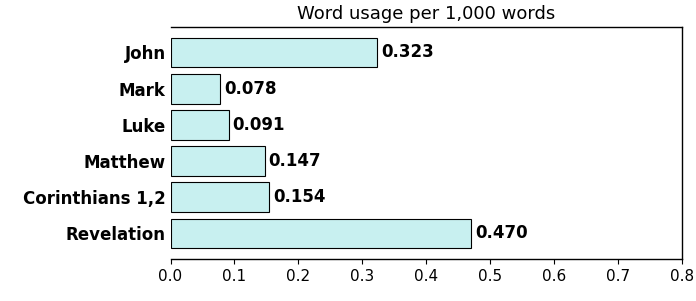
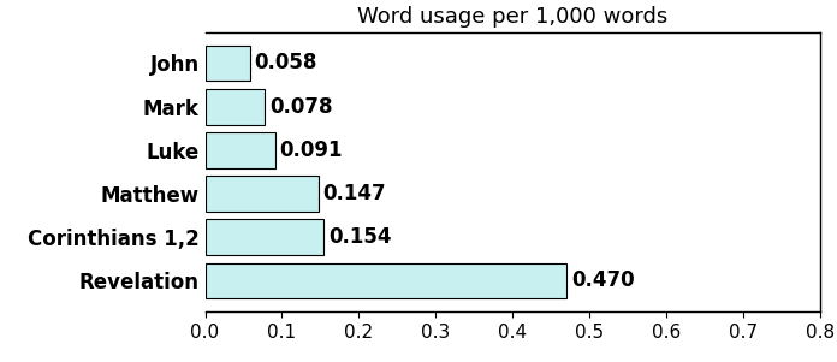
John: 0.323 -> 0.058
